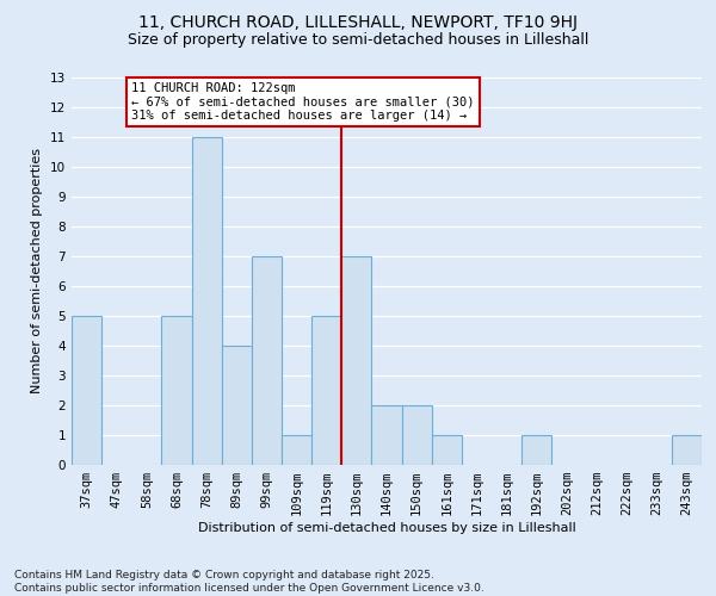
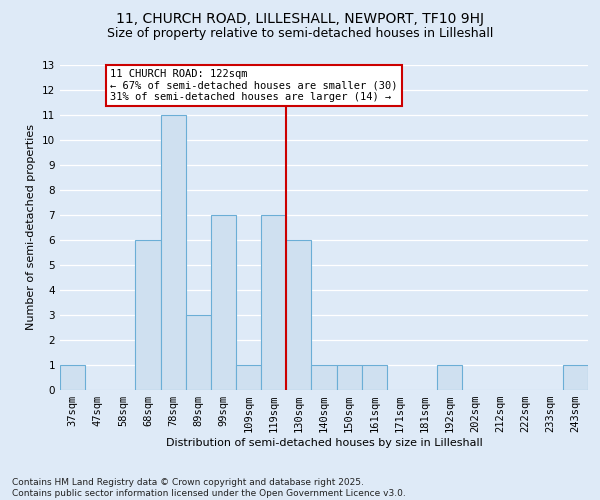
37sqm: 5 -> 1
68sqm: 5 -> 6
89sqm: 4 -> 3
119sqm: 5 -> 7
130sqm: 7 -> 6
140sqm: 2 -> 1
150sqm: 2 -> 1
